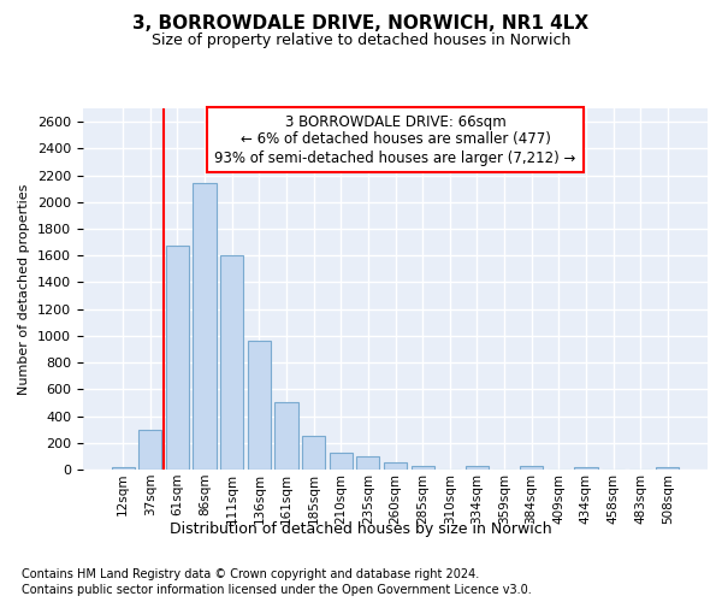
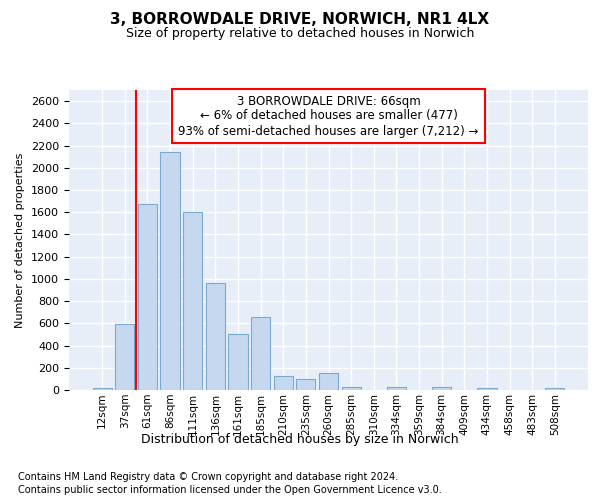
37sqm: 300 -> 590
185sqm: 260 -> 660
260sqm: 50 -> 150
